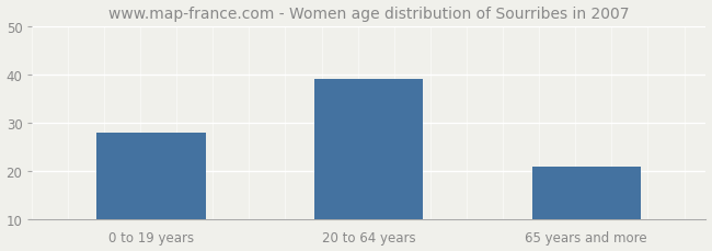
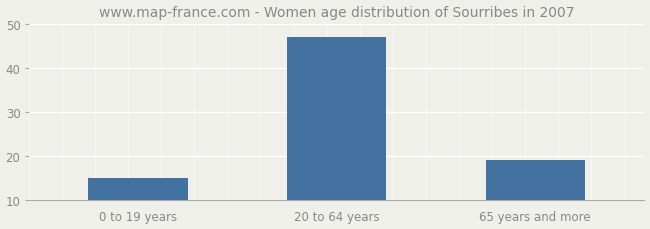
0 to 19 years: 28 -> 15
20 to 64 years: 39 -> 47
65 years and more: 21 -> 19
